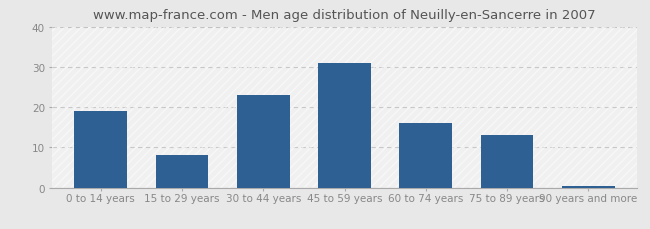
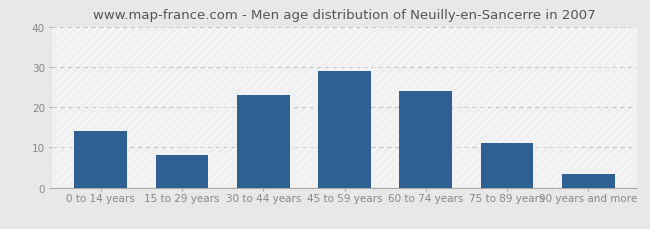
0 to 14 years: 19.0 -> 14.0
45 to 59 years: 31.0 -> 29.0
60 to 74 years: 16.0 -> 24.0
75 to 89 years: 13.0 -> 11.0
90 years and more: 0.5 -> 3.5
